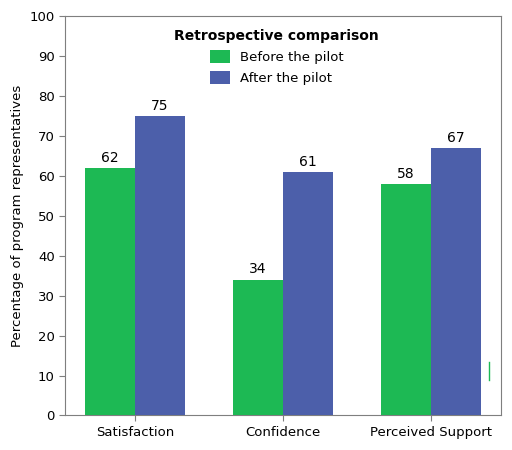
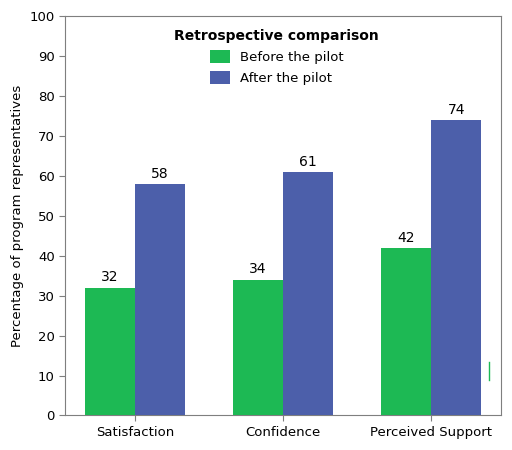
Before the pilot/Satisfaction: 62 -> 32
After the pilot/Satisfaction: 75 -> 58
Before the pilot/Perceived Support: 58 -> 42
After the pilot/Perceived Support: 67 -> 74
